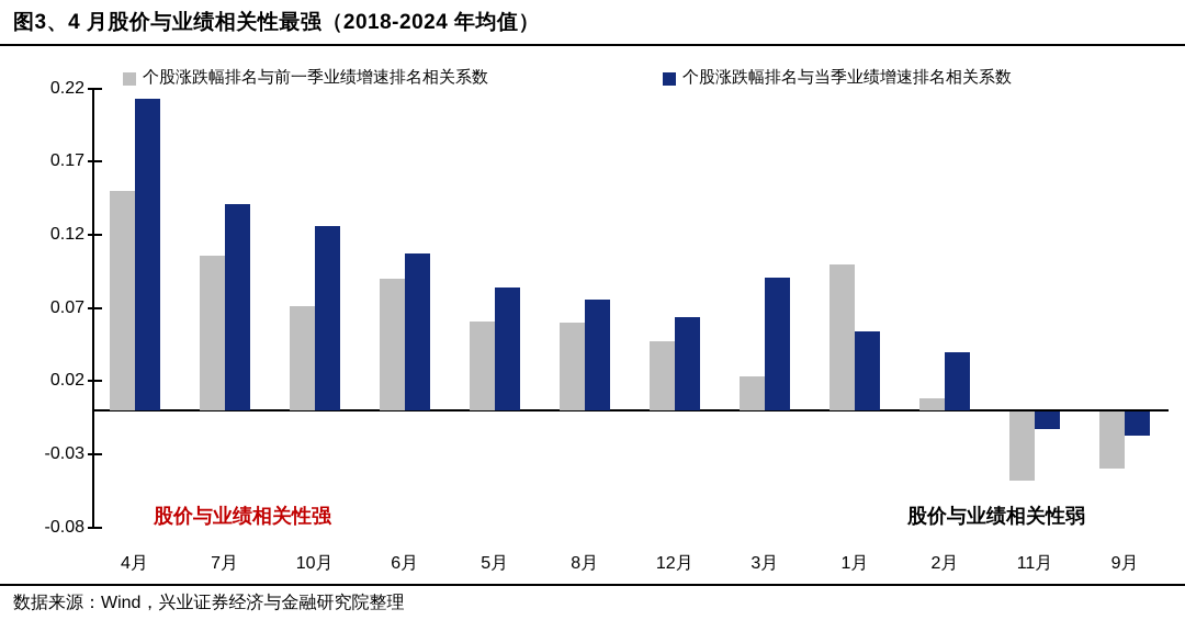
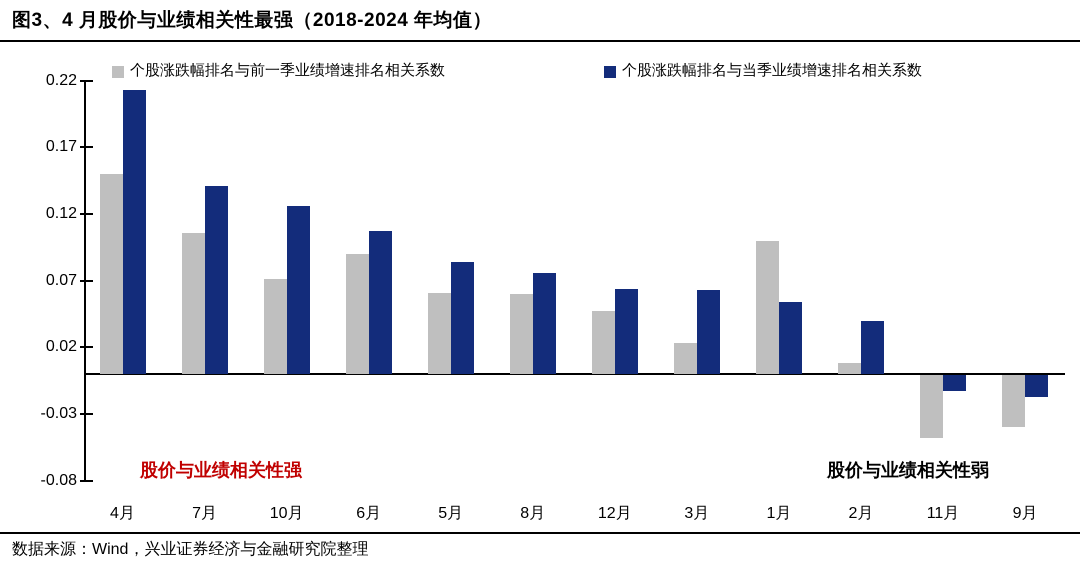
个股涨跌幅排名与当季业绩增速排名相关系数/3月: 0.091 -> 0.063
